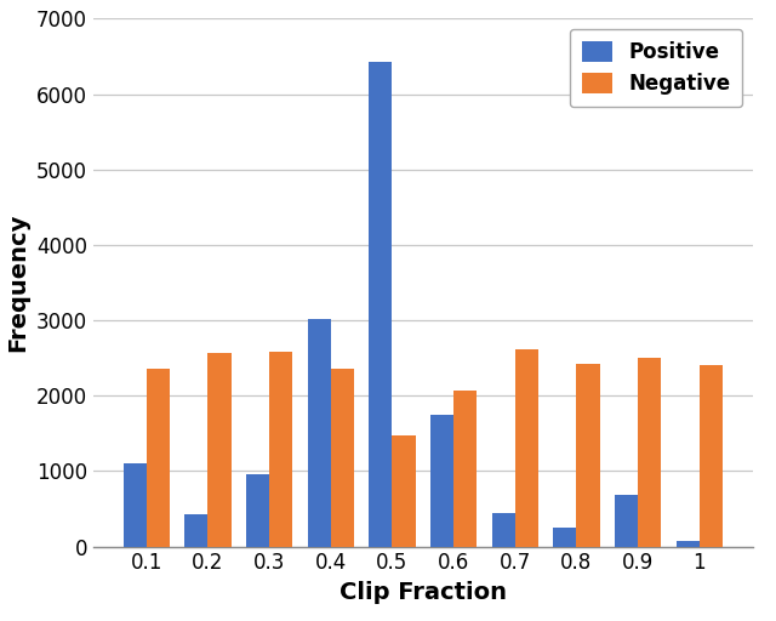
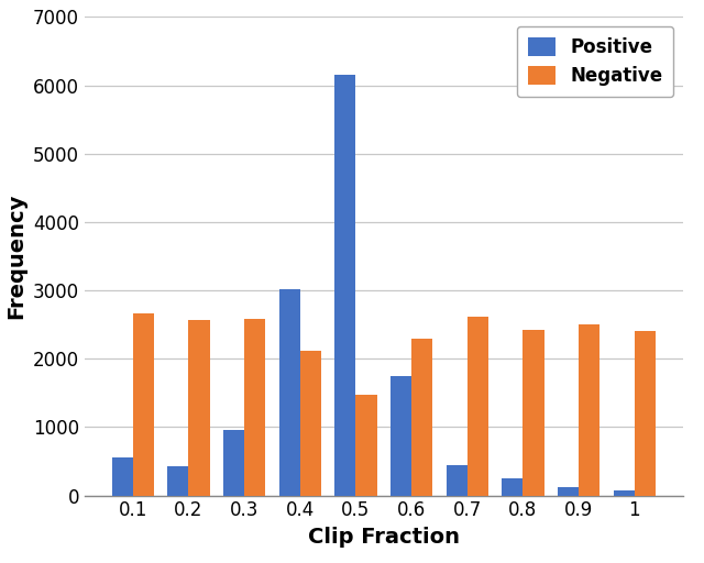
Positive/0.1: 1100 -> 550
Negative/0.1: 2360 -> 2670
Negative/0.4: 2360 -> 2110
Positive/0.5: 6420 -> 6150
Negative/0.6: 2060 -> 2300
Positive/0.9: 680 -> 120
